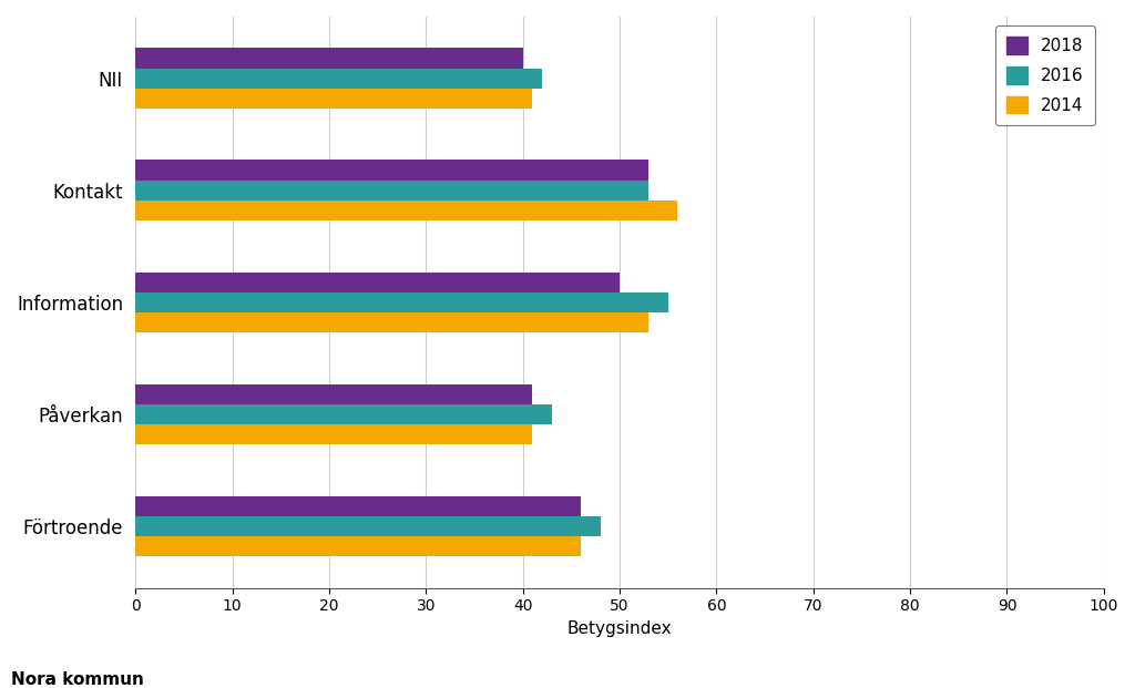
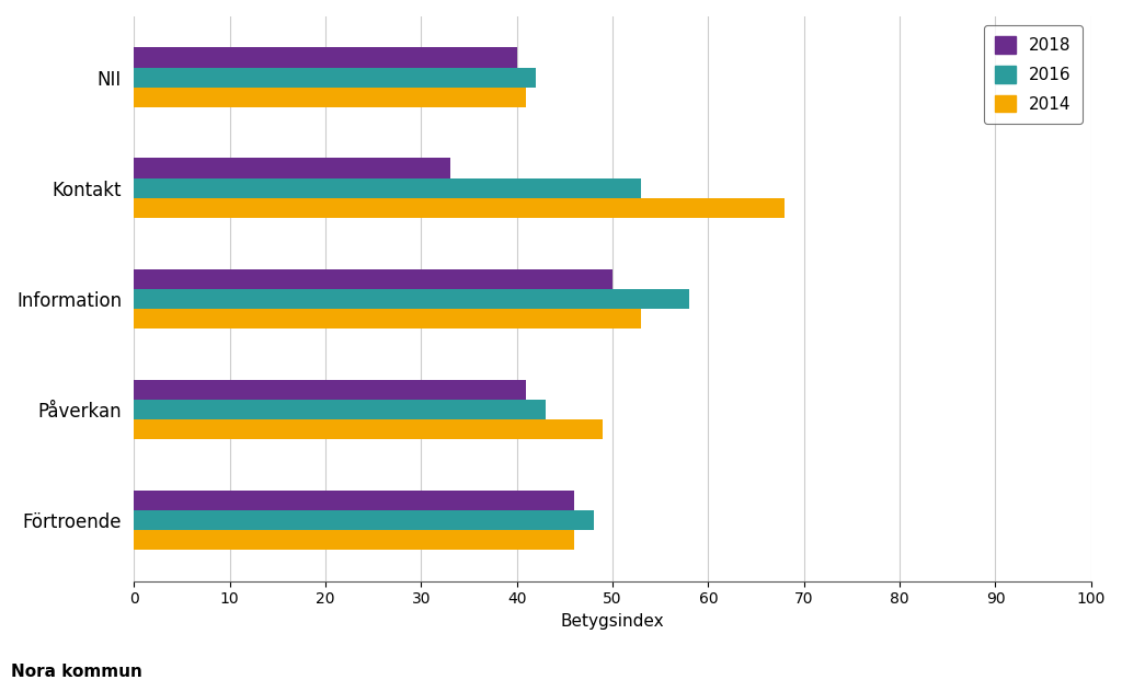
2018/Kontakt: 53 -> 33
2014/Kontakt: 56 -> 68
2016/Information: 55 -> 58
2014/Påverkan: 41 -> 49
